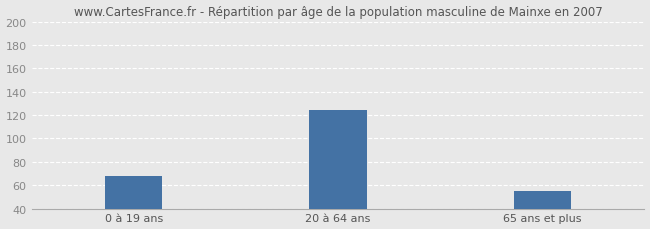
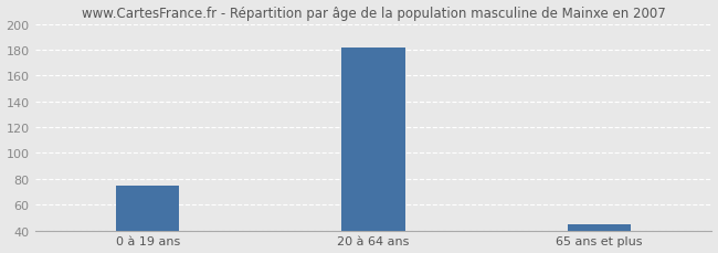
0 à 19 ans: 68 -> 75
20 à 64 ans: 124 -> 182
65 ans et plus: 55 -> 45
